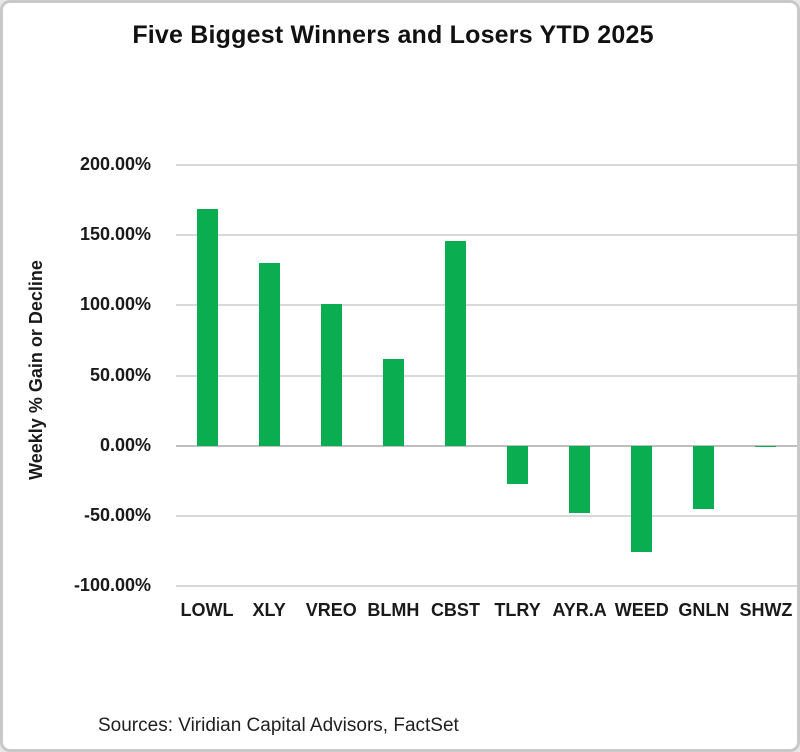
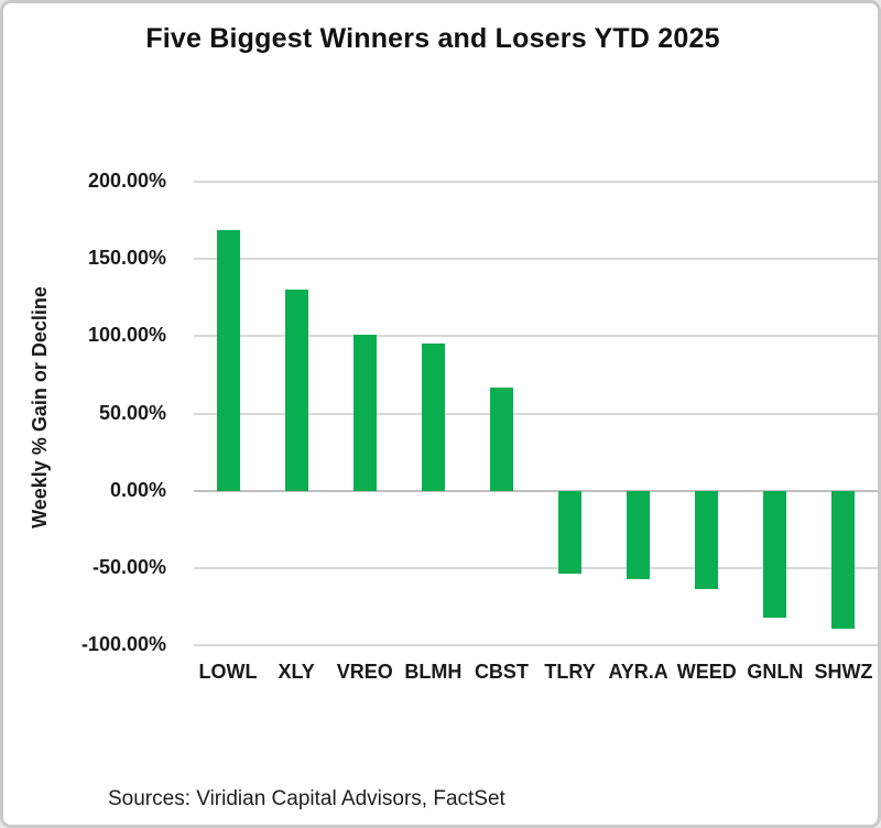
BLMH: 62% -> 95%
CBST: 146% -> 67%
TLRY: -27% -> -54%
AYR.A: -48% -> -57%
WEED: -76% -> -64%
GNLN: -45% -> -82%
SHWZ: -1% -> -89%
